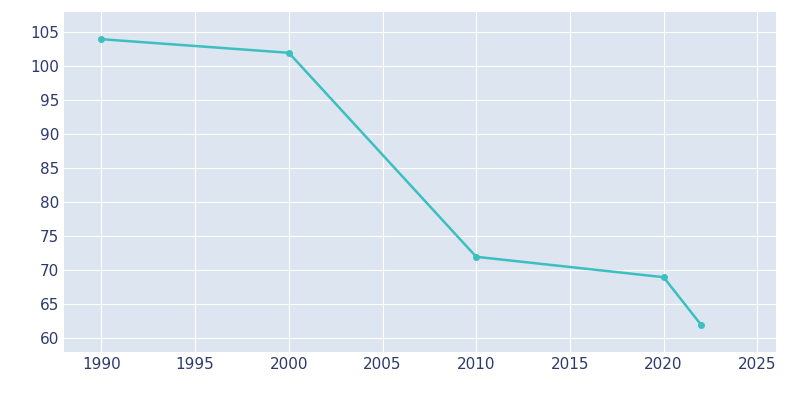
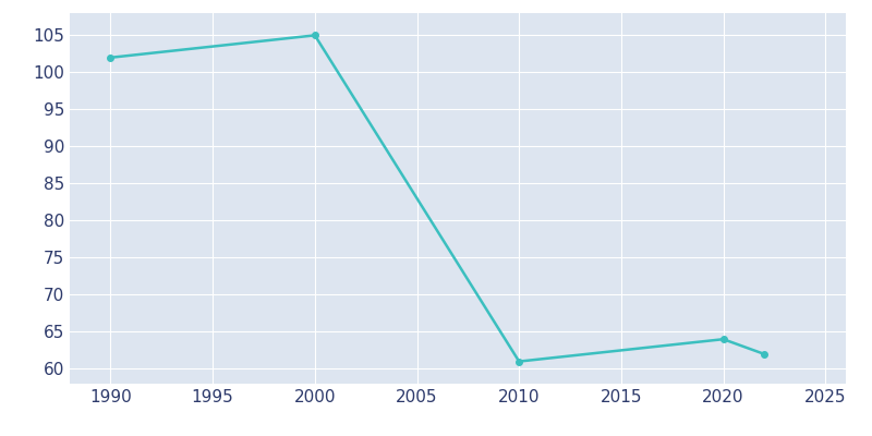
1990: 104 -> 102
2000: 102 -> 105
2010: 72 -> 61
2020: 69 -> 64
